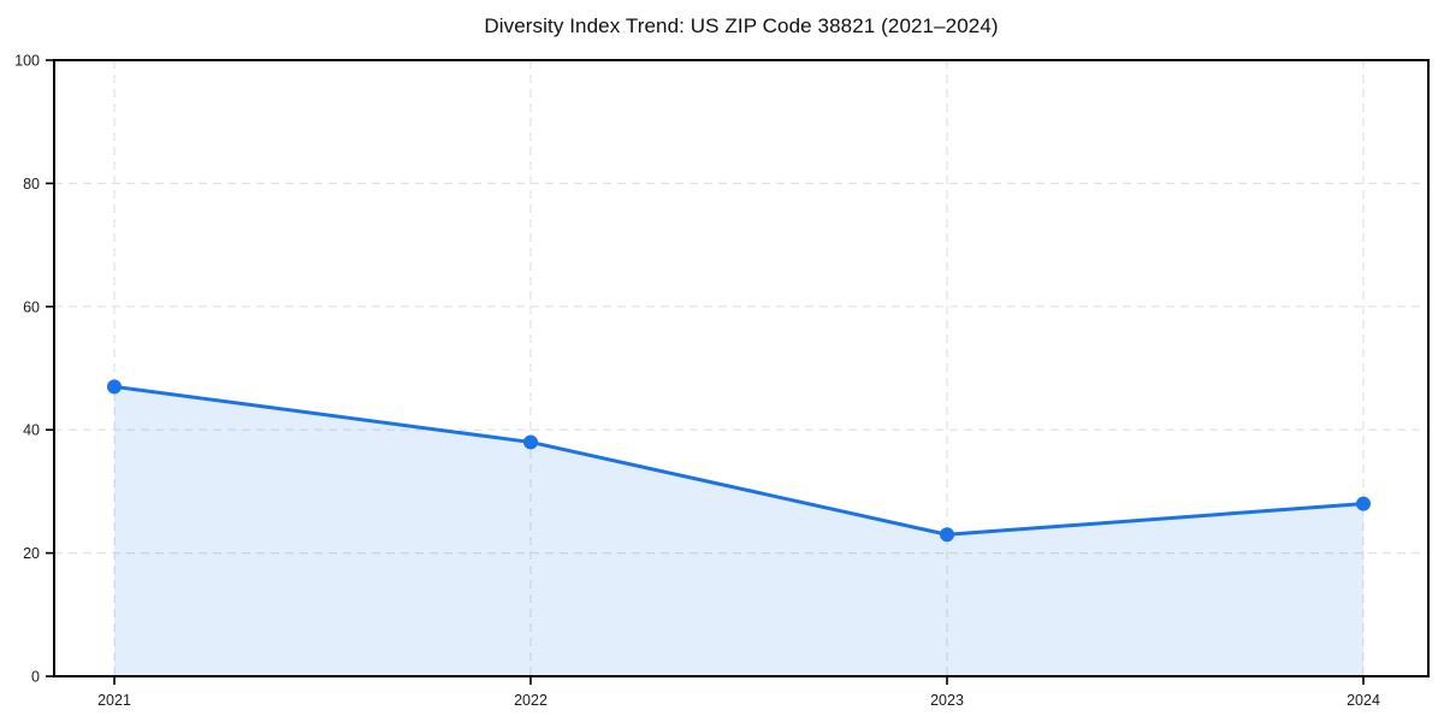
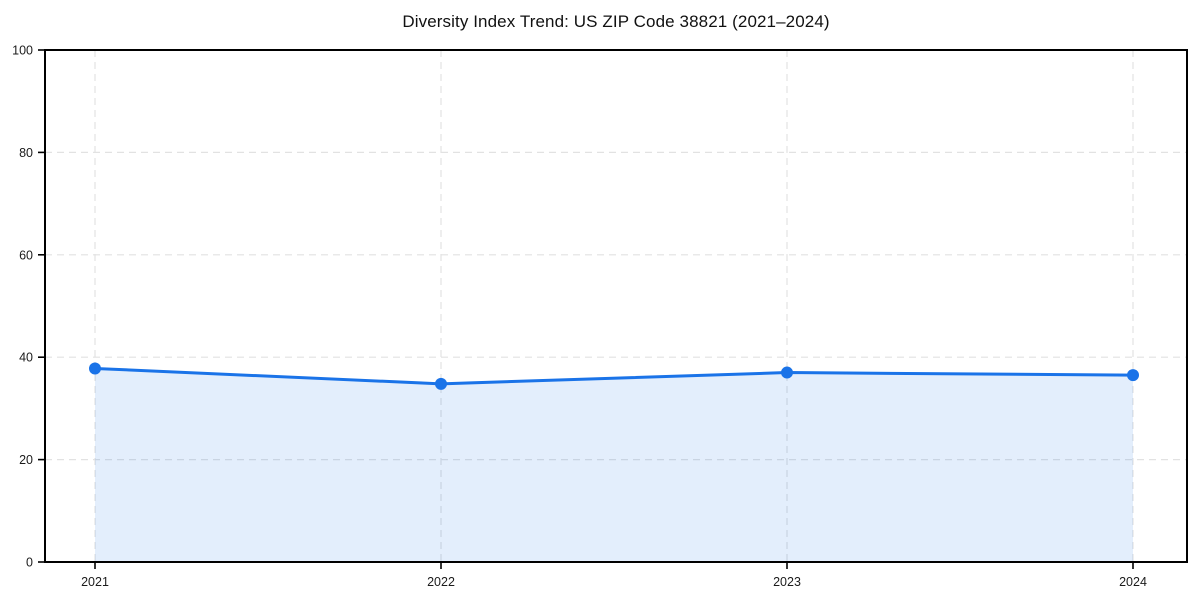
2021: 47 -> 38
2022: 38 -> 35
2023: 23 -> 37
2024: 28 -> 36
